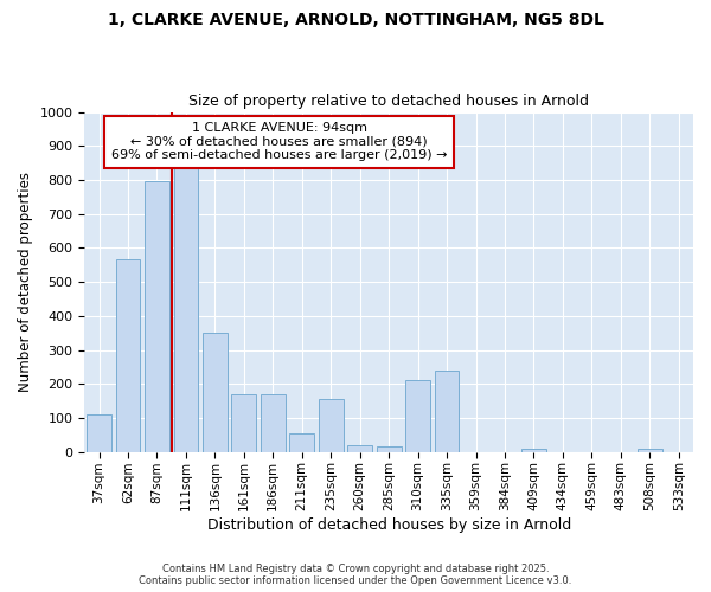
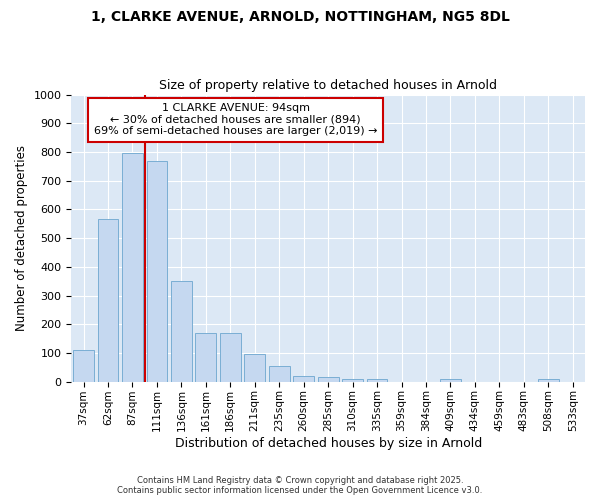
111sqm: 835 -> 770
211sqm: 55 -> 97
235sqm: 155 -> 55
310sqm: 210 -> 10
335sqm: 240 -> 8
